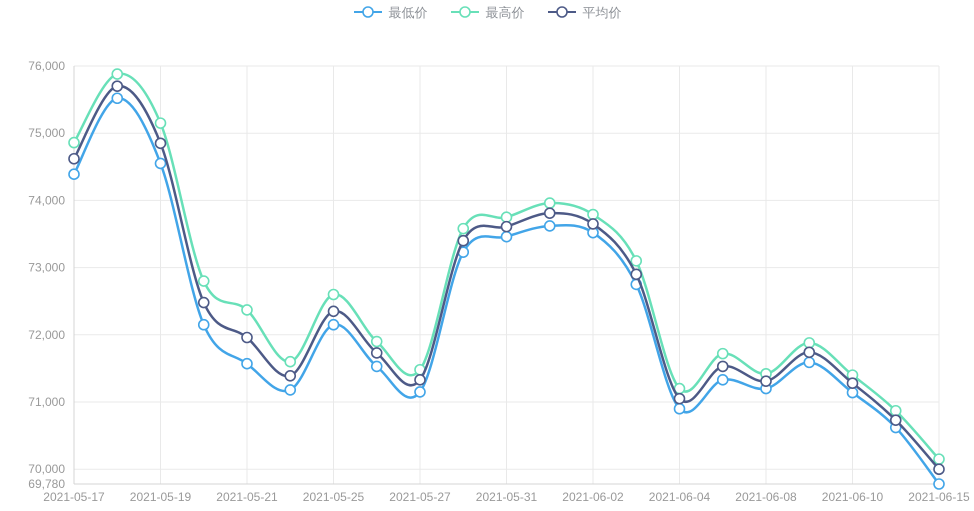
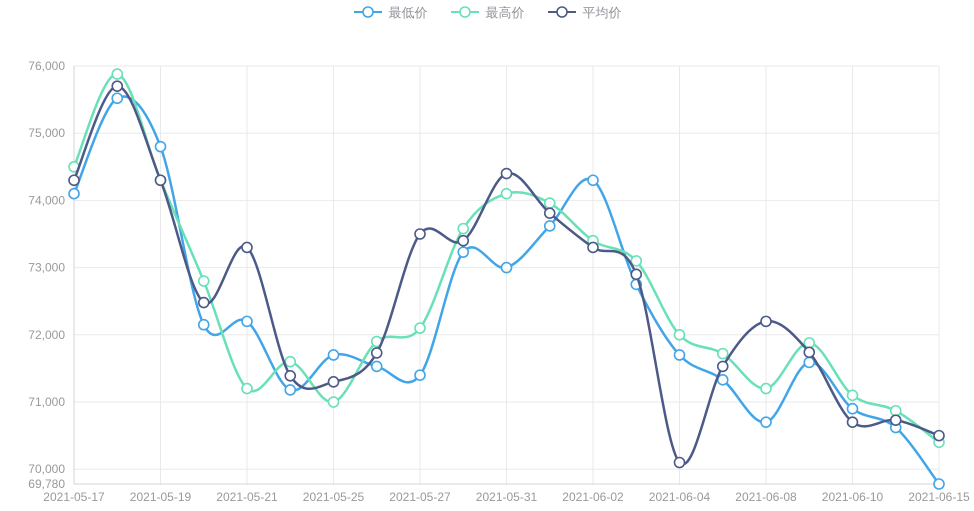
最低价/2021-05-17: 74400 -> 74100
最高价/2021-05-17: 74900 -> 74500
平均价/2021-05-17: 74600 -> 74300
最低价/2021-05-19: 74600 -> 74800
最高价/2021-05-19: 75200 -> 74300
平均价/2021-05-19: 74800 -> 74300
最低价/2021-05-21: 71600 -> 72200
最高价/2021-05-21: 72400 -> 71200
平均价/2021-05-21: 72000 -> 73300
最低价/2021-05-25: 72200 -> 71700
最高价/2021-05-25: 72600 -> 71000
平均价/2021-05-25: 72400 -> 71300
最低价/2021-05-27: 71200 -> 71400
最高价/2021-05-27: 71500 -> 72100
平均价/2021-05-27: 71300 -> 73500
最低价/2021-05-31: 73500 -> 73000
最高价/2021-05-31: 73800 -> 74100
平均价/2021-05-31: 73600 -> 74400
最低价/2021-06-02: 73500 -> 74300
最高价/2021-06-02: 73800 -> 73400
平均价/2021-06-02: 73600 -> 73300
最低价/2021-06-04: 70900 -> 71700
最高价/2021-06-04: 71200 -> 72000
平均价/2021-06-04: 71000 -> 70100
最低价/2021-06-08: 71200 -> 70700
最高价/2021-06-08: 71400 -> 71200
平均价/2021-06-08: 71300 -> 72200
最低价/2021-06-10: 71100 -> 70900
最高价/2021-06-10: 71400 -> 71100
平均价/2021-06-10: 71300 -> 70700
最高价/2021-06-15: 70200 -> 70400
平均价/2021-06-15: 70000 -> 70500
